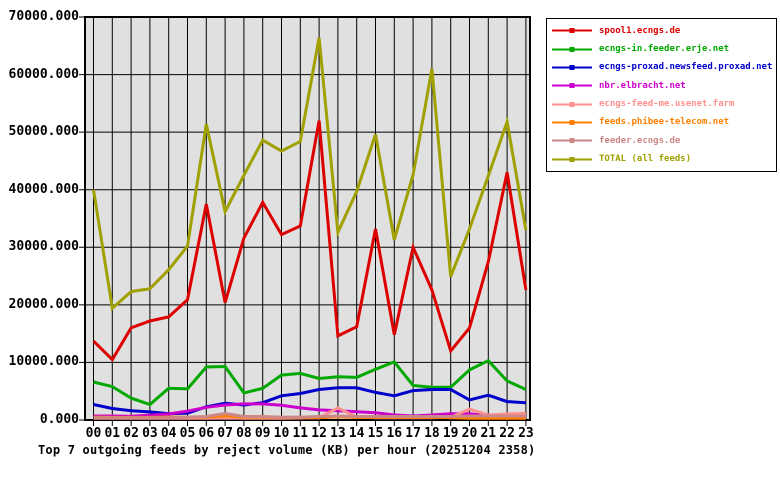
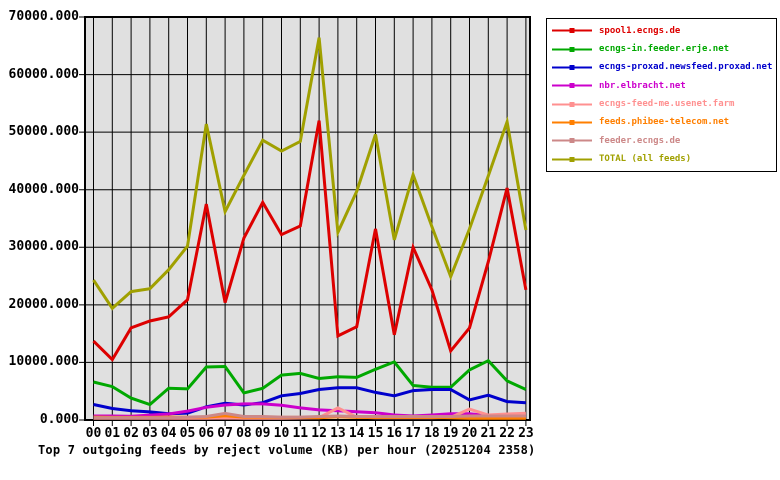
TOTAL (all feeds)/00: 40000 -> 24000
TOTAL (all feeds)/18: 61000 -> 34000
spool1.ecngs.de/22: 43000 -> 40000
